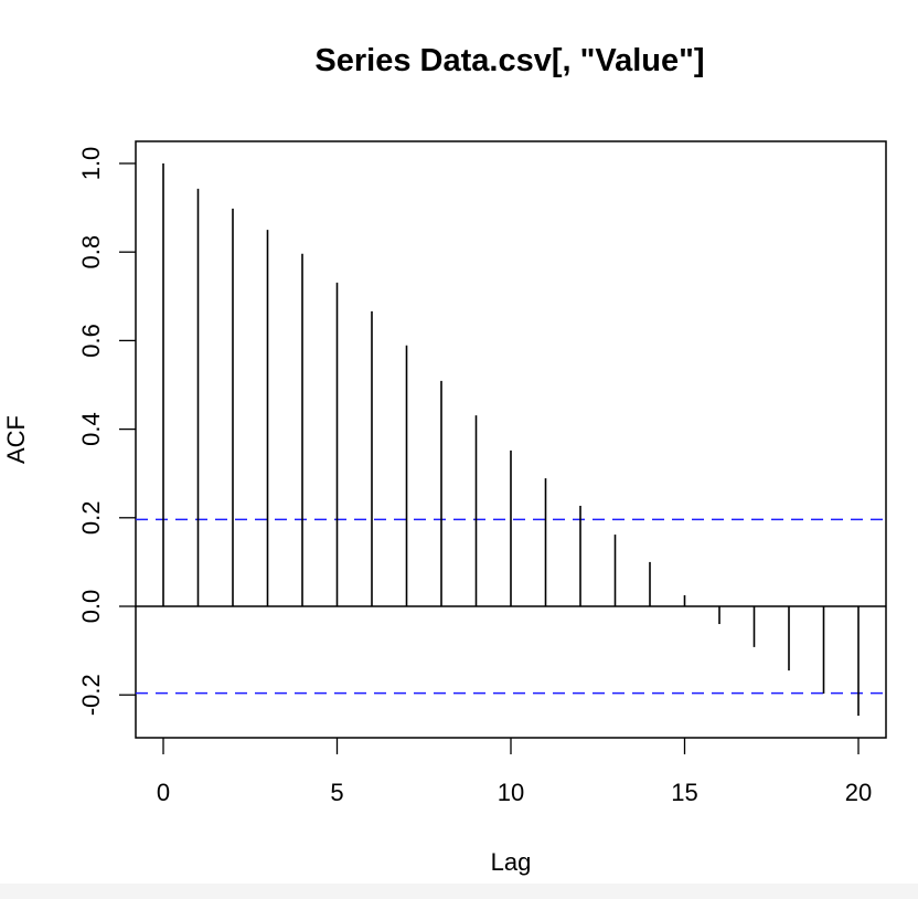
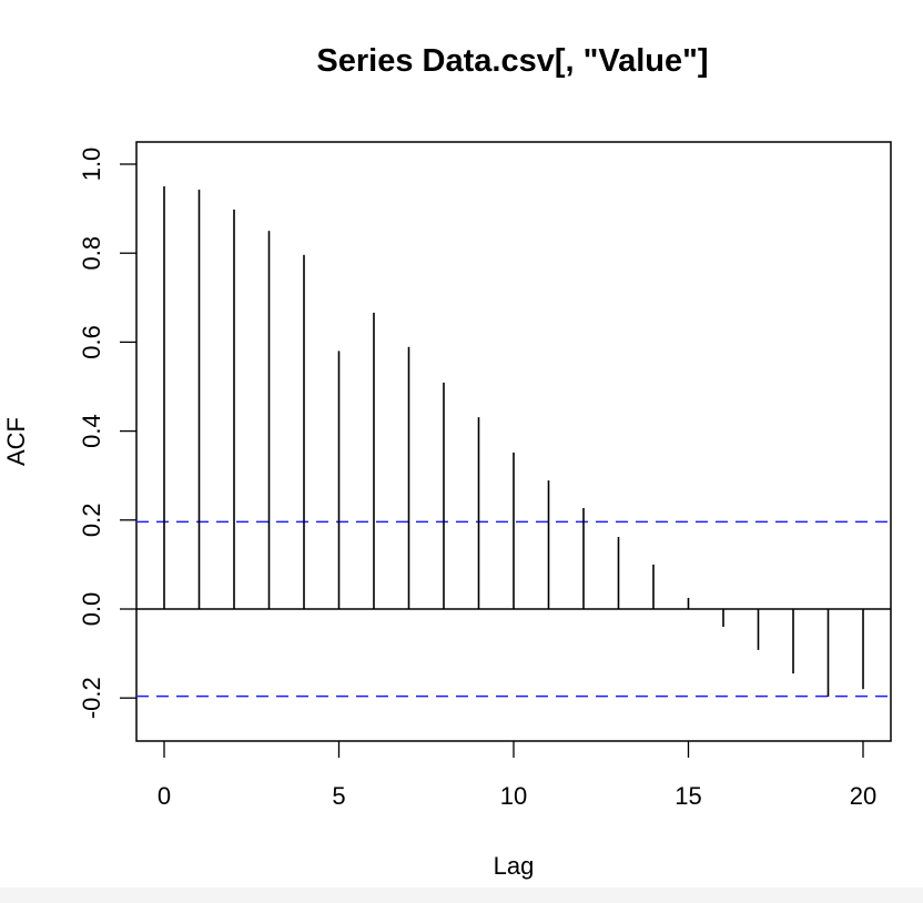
0: 1.00 -> 0.95
5: 0.73 -> 0.58
20: -0.25 -> -0.18
